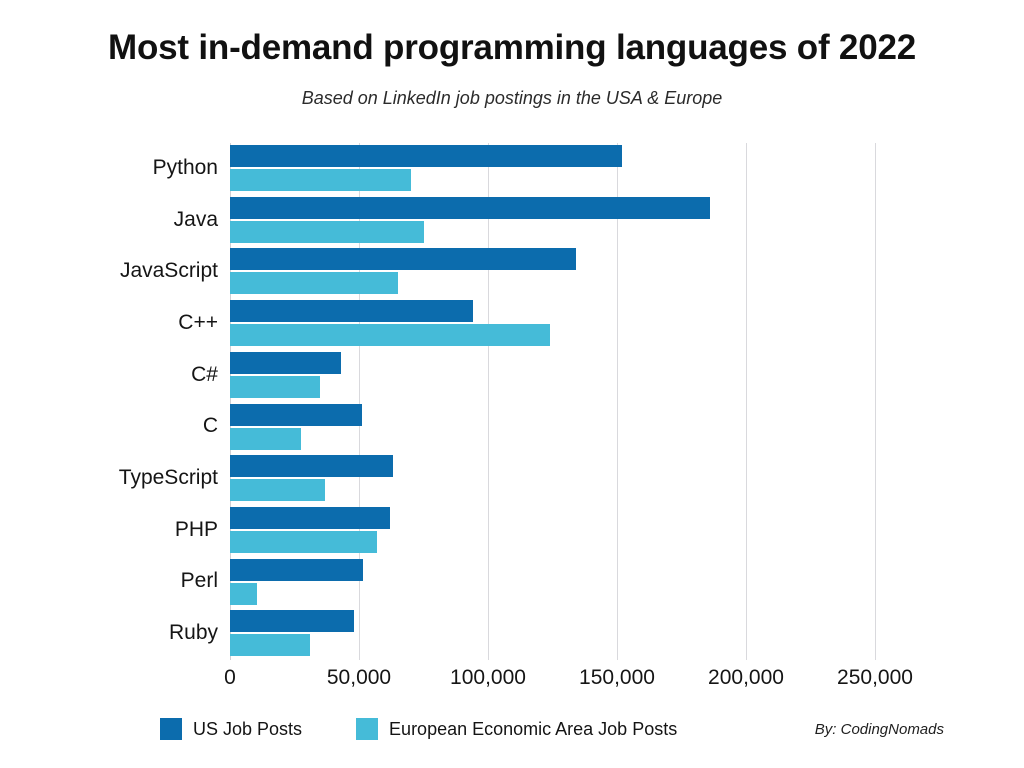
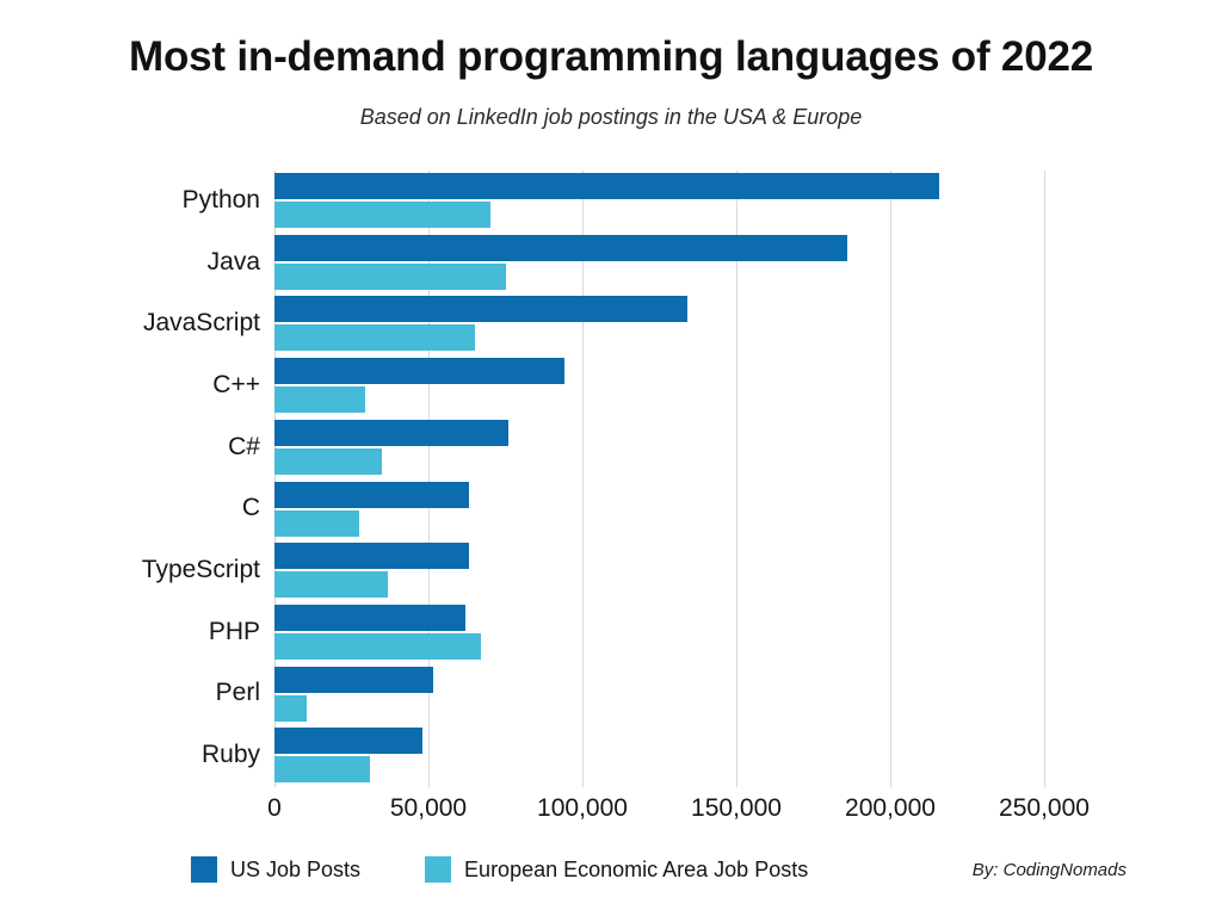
US Job Posts/Python: 152000 -> 216000
European Economic Area Job Posts/C++: 124000 -> 30000
US Job Posts/C#: 43000 -> 76000
US Job Posts/C: 51000 -> 63000
European Economic Area Job Posts/PHP: 57000 -> 67000
